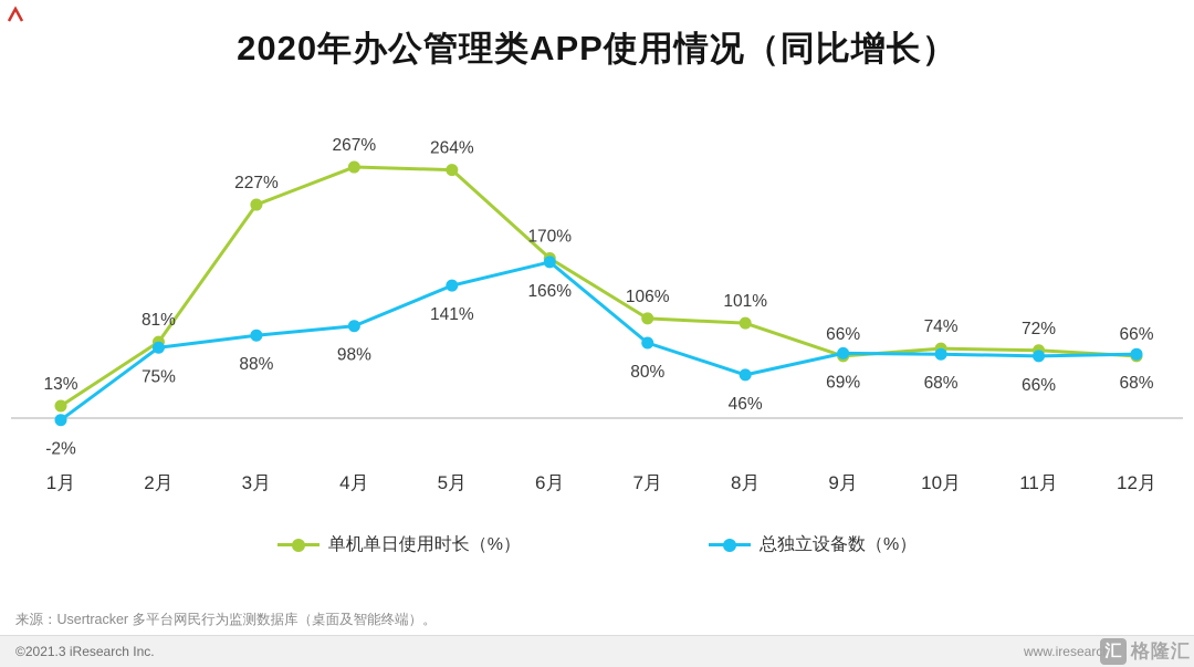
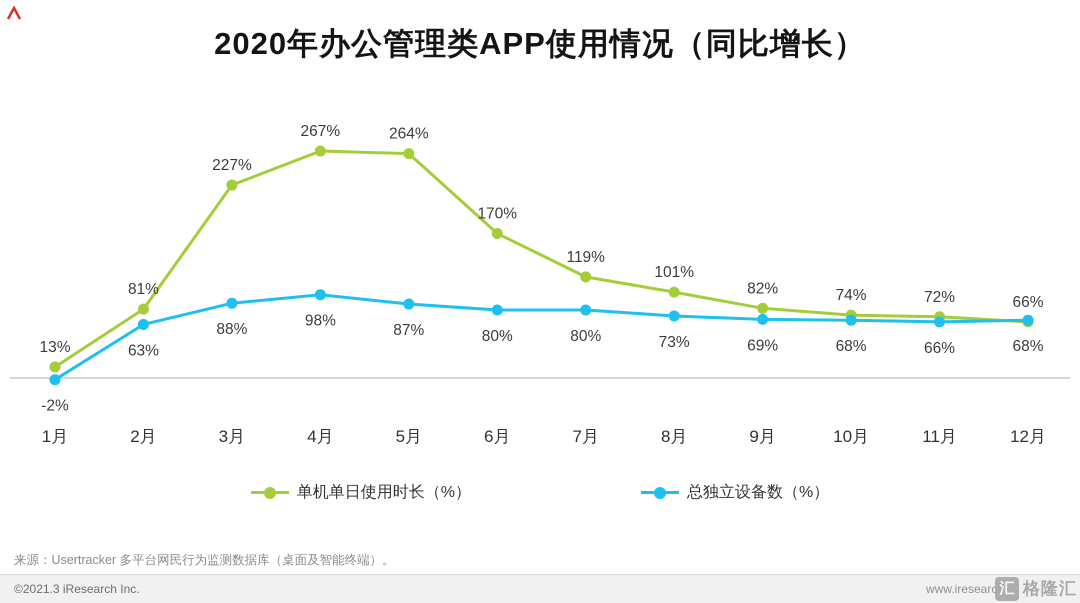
总独立设备数（%）/2月: 75% -> 63%
总独立设备数（%）/5月: 141% -> 87%
总独立设备数（%）/6月: 166% -> 80%
单机单日使用时长（%）/7月: 106% -> 119%
总独立设备数（%）/8月: 46% -> 73%
单机单日使用时长（%）/9月: 66% -> 82%
